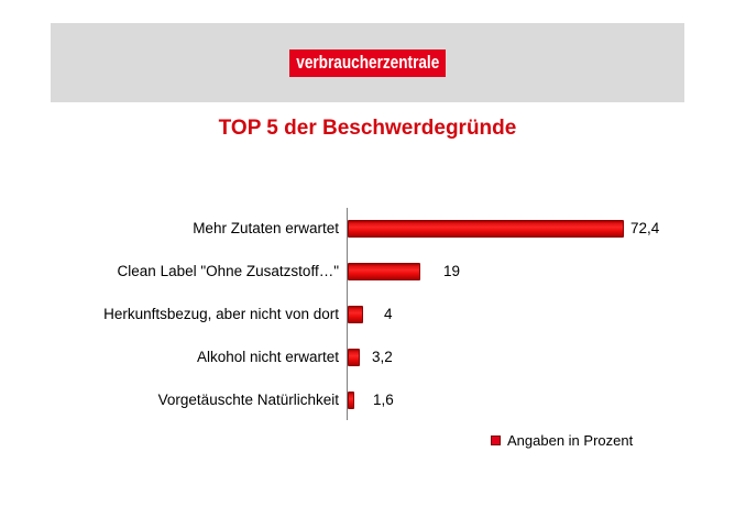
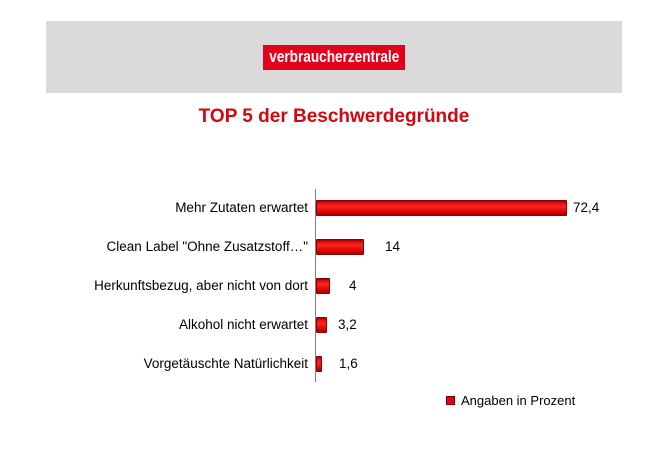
Clean Label "Ohne Zusatzstoff…": 19 -> 14
